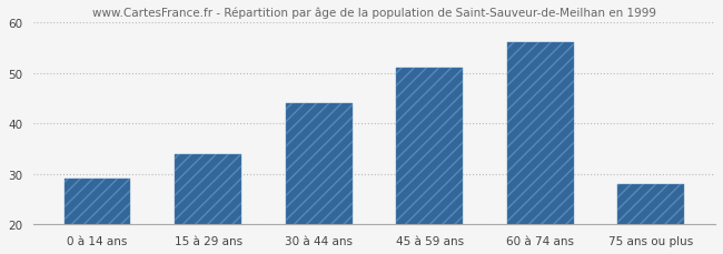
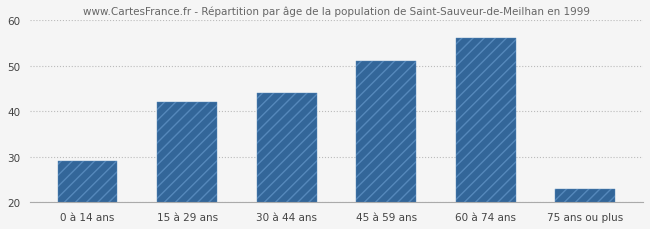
15 à 29 ans: 34 -> 42
75 ans ou plus: 28 -> 23
